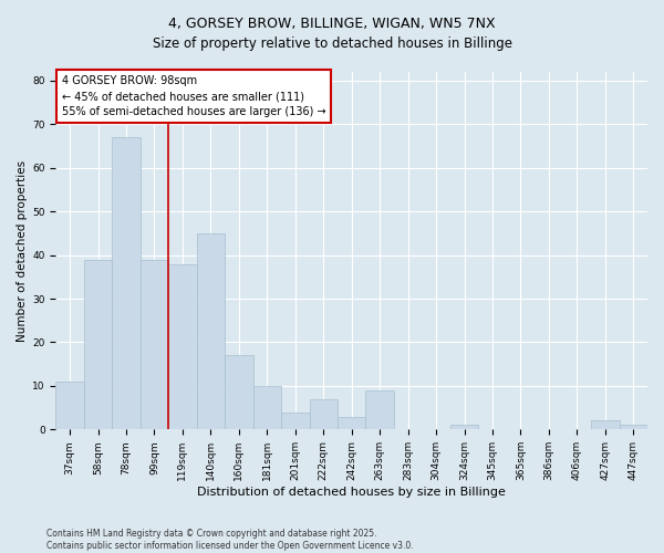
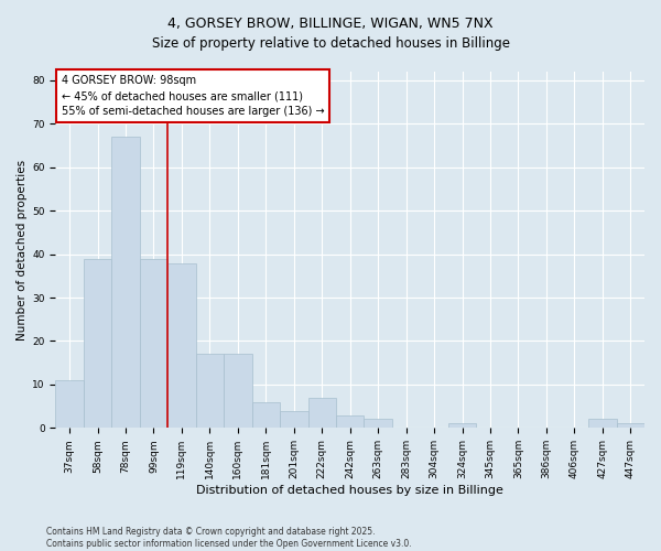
140sqm: 45 -> 17
181sqm: 10 -> 6
263sqm: 9 -> 2
